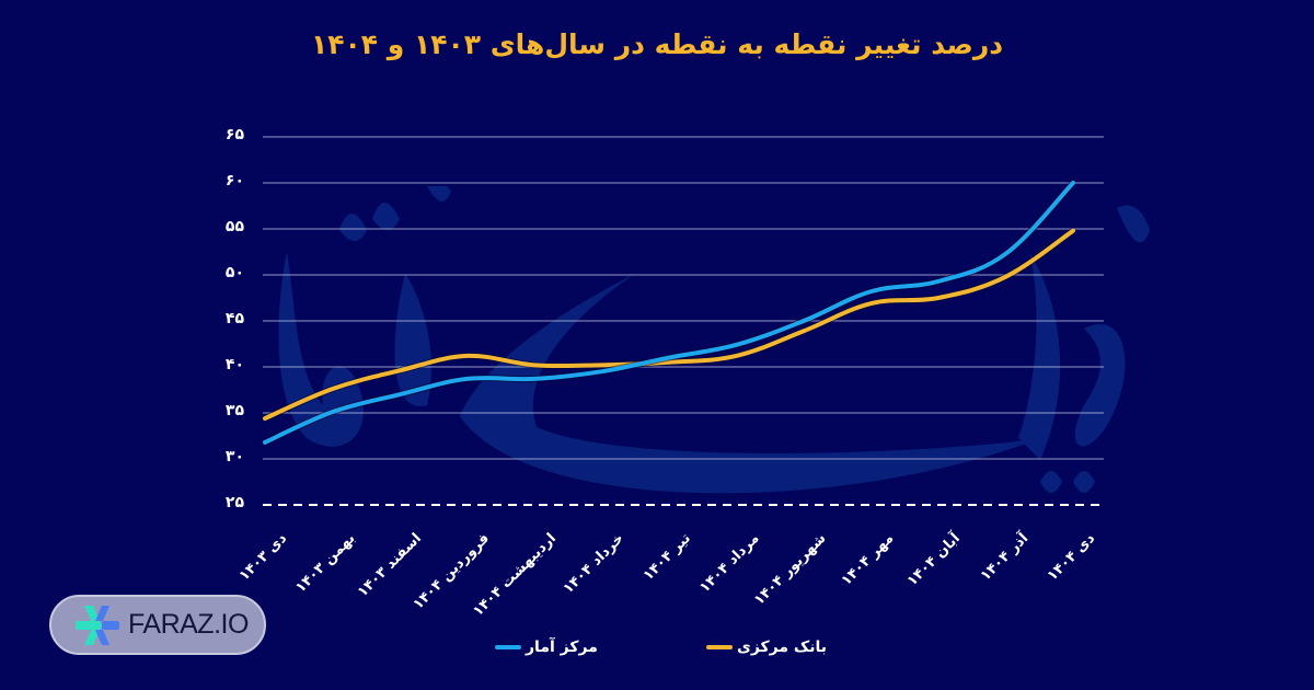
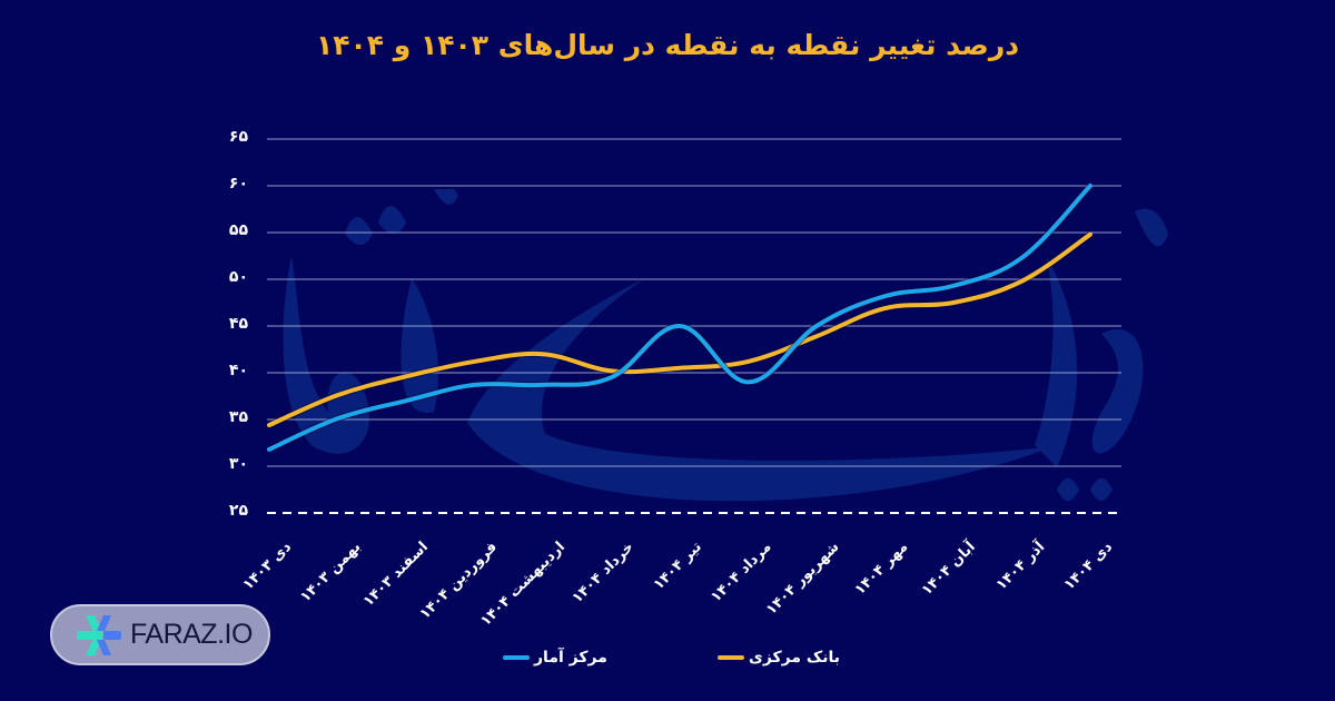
بانک مرکزی/اردیبهشت ۱۴۰۴: 40 -> 42
مرکز آمار/تیر ۱۴۰۴: 41 -> 45
مرکز آمار/مرداد ۱۴۰۴: 42 -> 39
